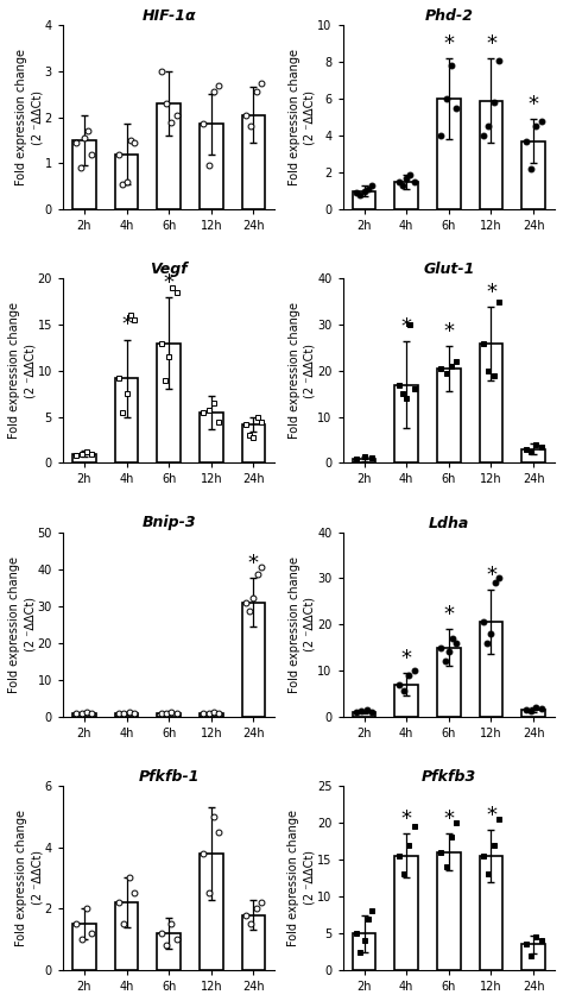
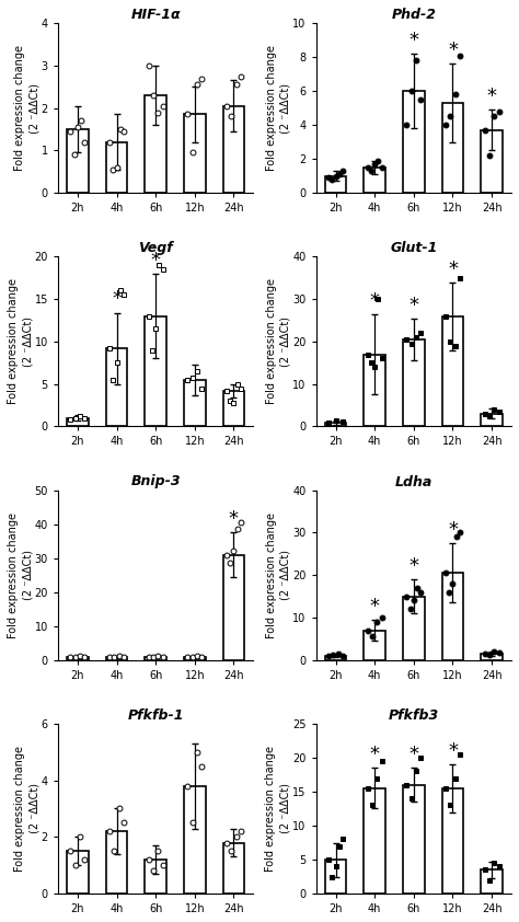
Phd-2/12h: 5.9 -> 5.3
